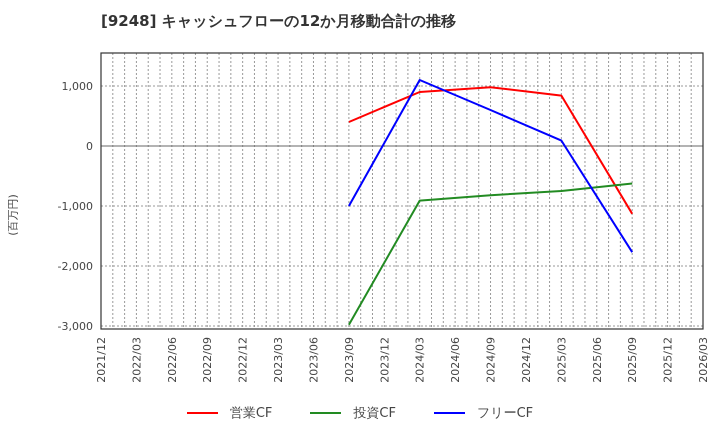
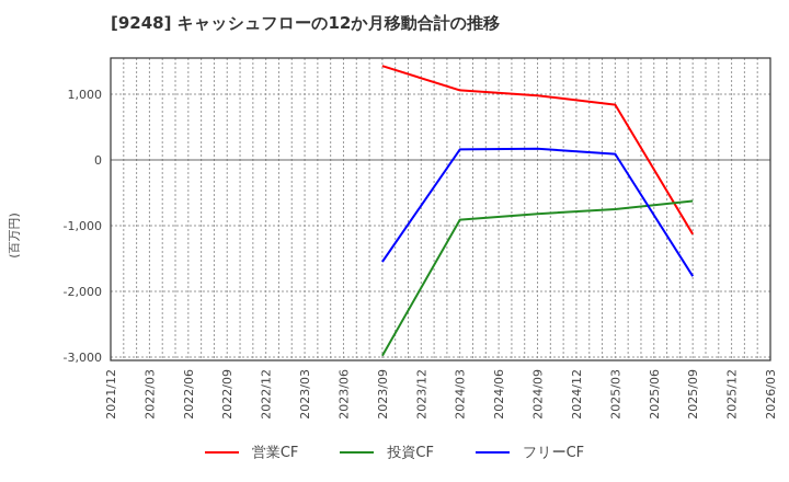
営業CF/2023/09: 400 -> 1400
フリーCF/2023/09: -1000 -> -1600
営業CF/2024/03: 900 -> 1100
フリーCF/2024/03: 1100 -> 200
フリーCF/2024/09: 600 -> 200
